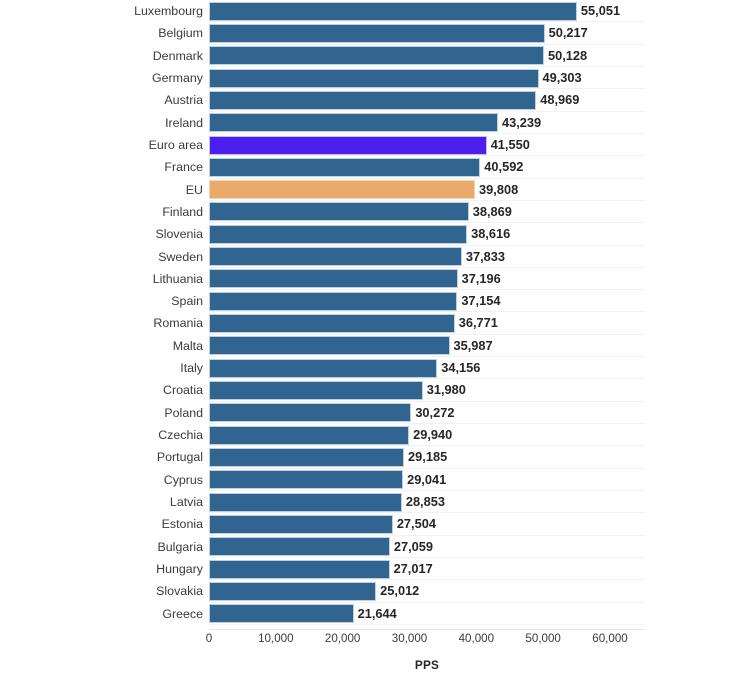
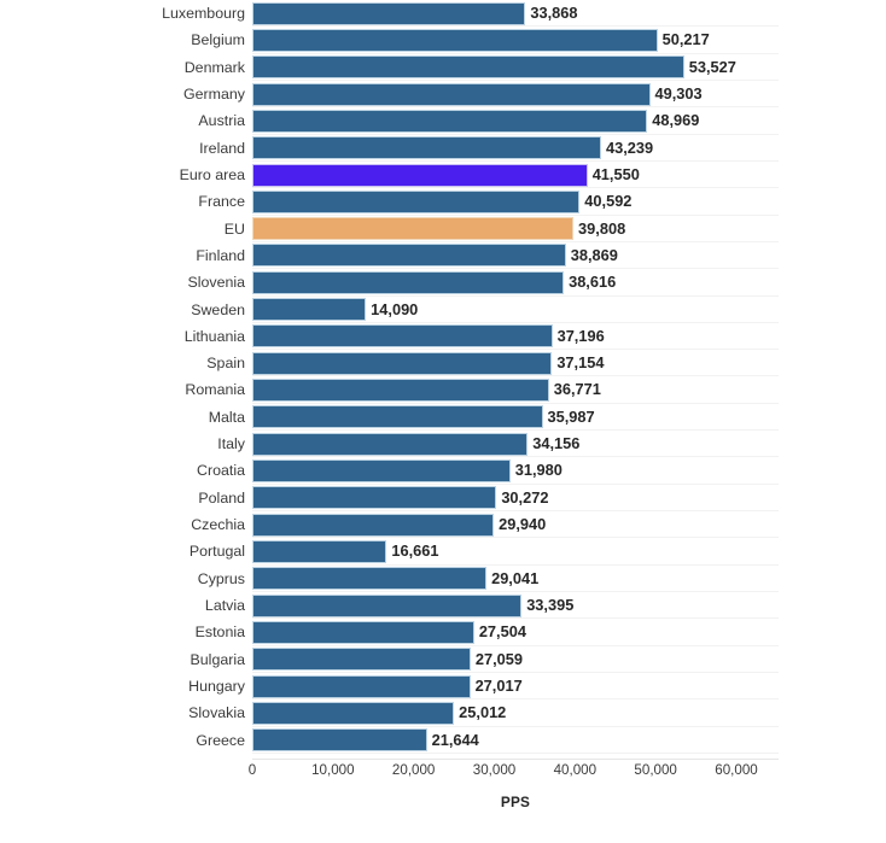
Luxembourg: 55,051 -> 33,868
Denmark: 50,128 -> 53,527
Sweden: 37,833 -> 14,090
Portugal: 29,185 -> 16,661
Latvia: 28,853 -> 33,395
